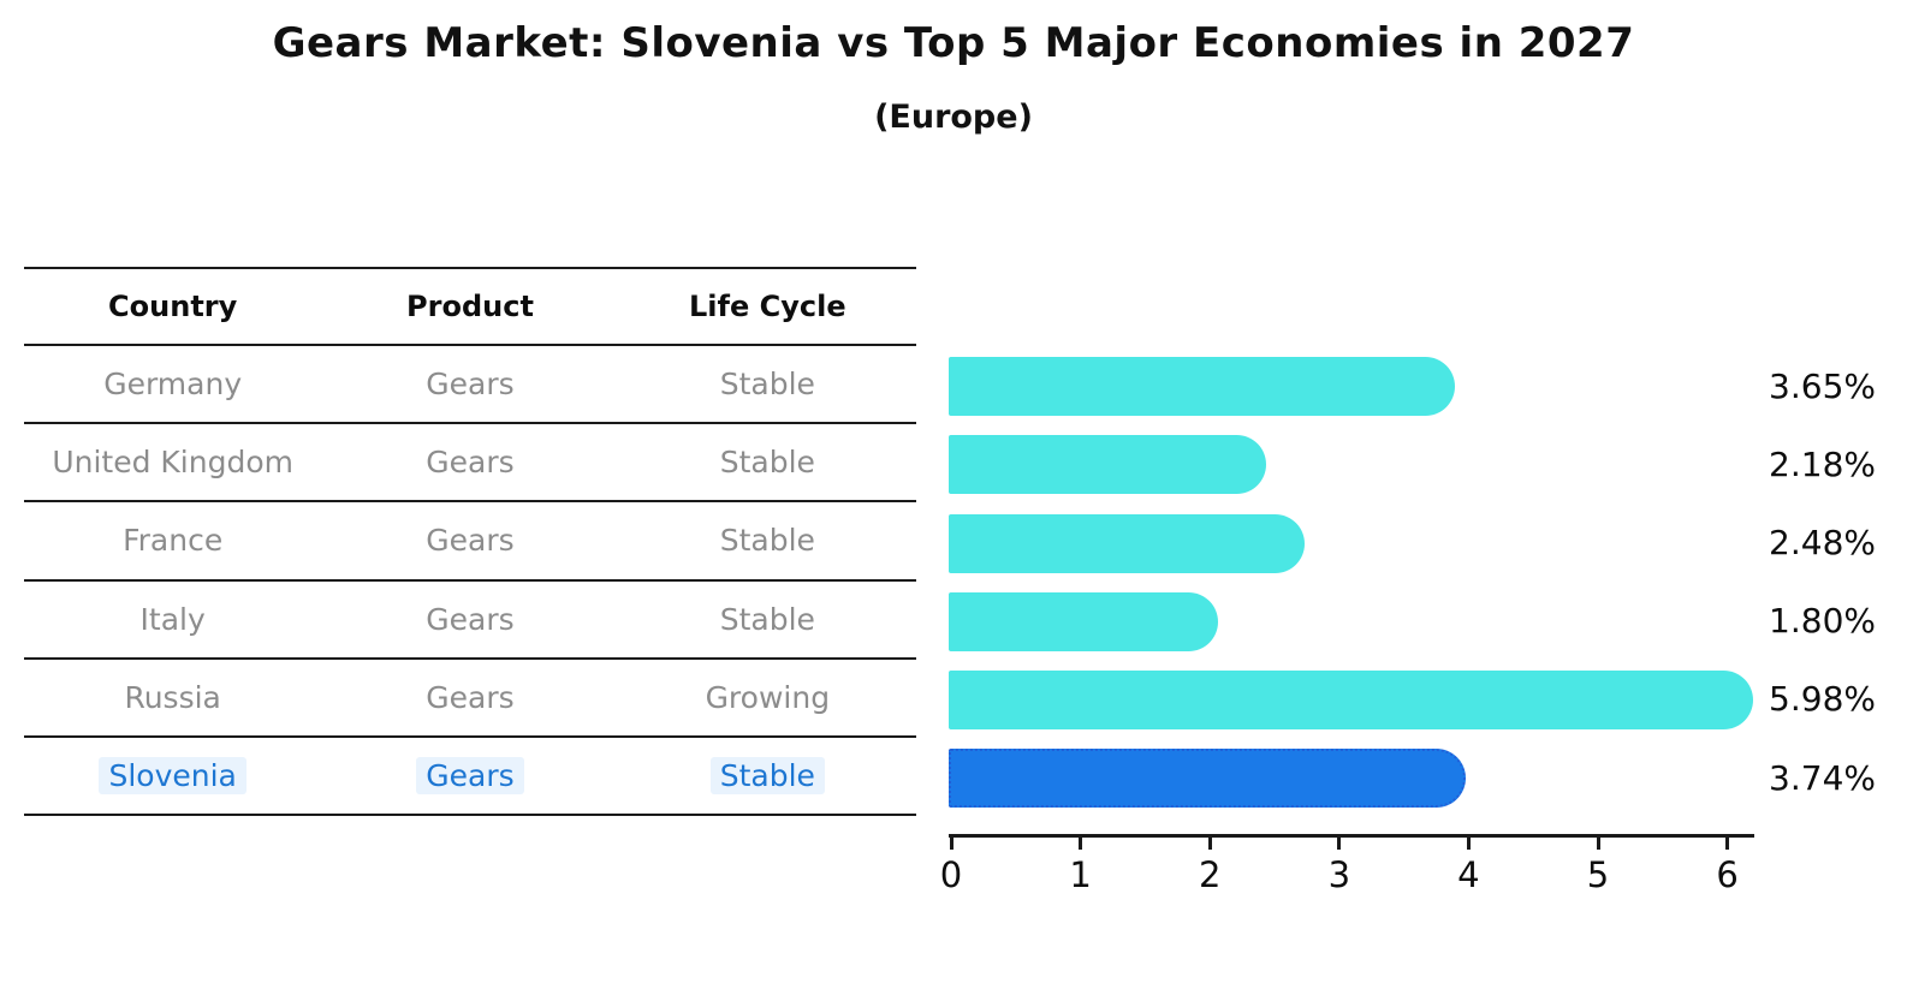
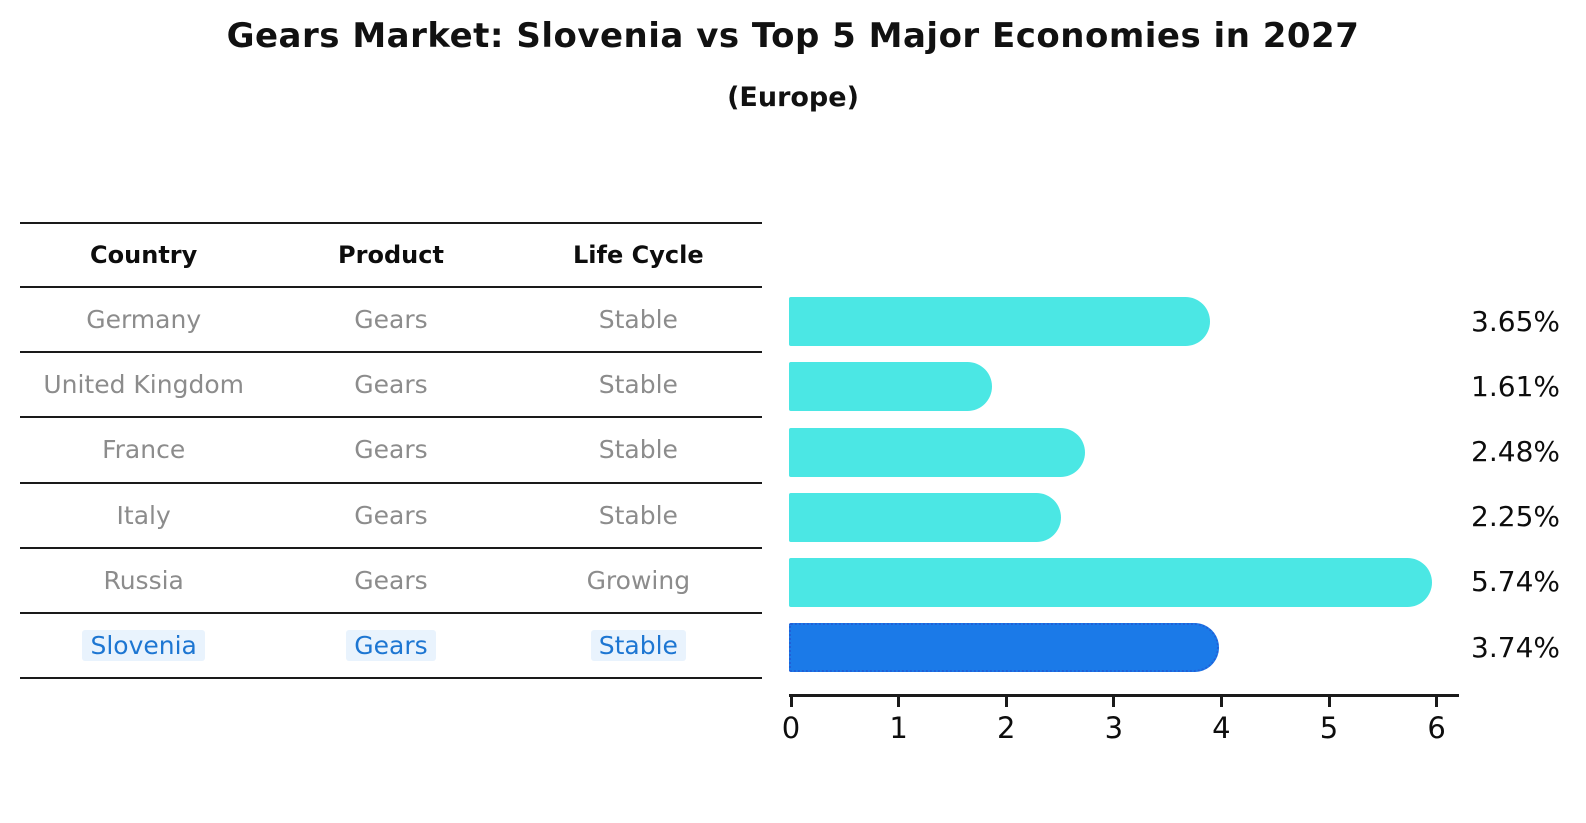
United Kingdom: 2.18% -> 1.61%
Italy: 1.80% -> 2.25%
Russia: 5.98% -> 5.74%
